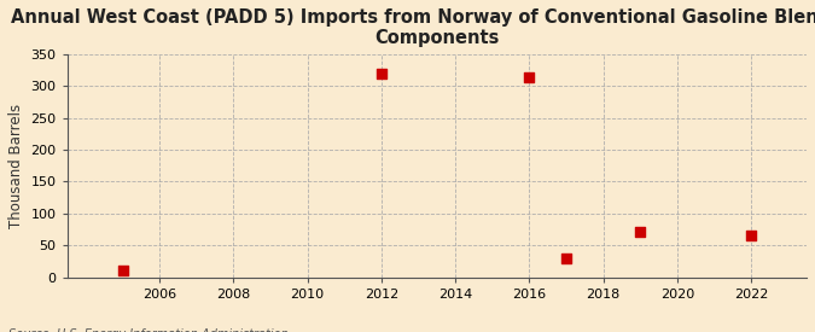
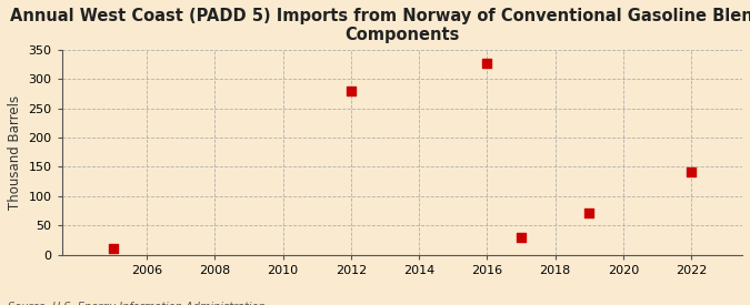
2012: 320 -> 280
2016: 313 -> 326
2022: 65 -> 142
